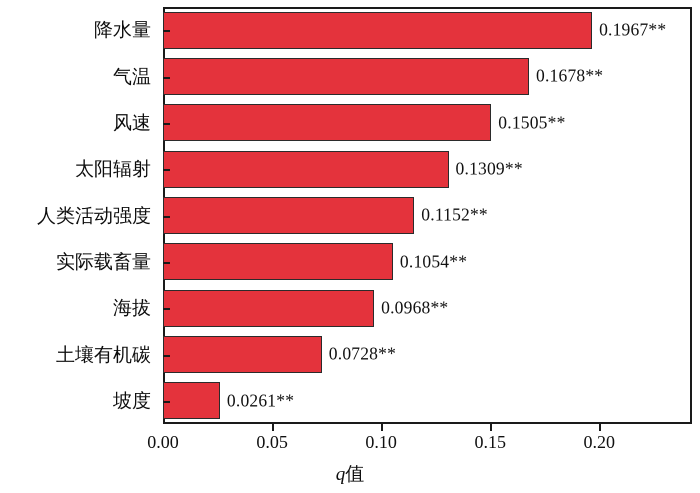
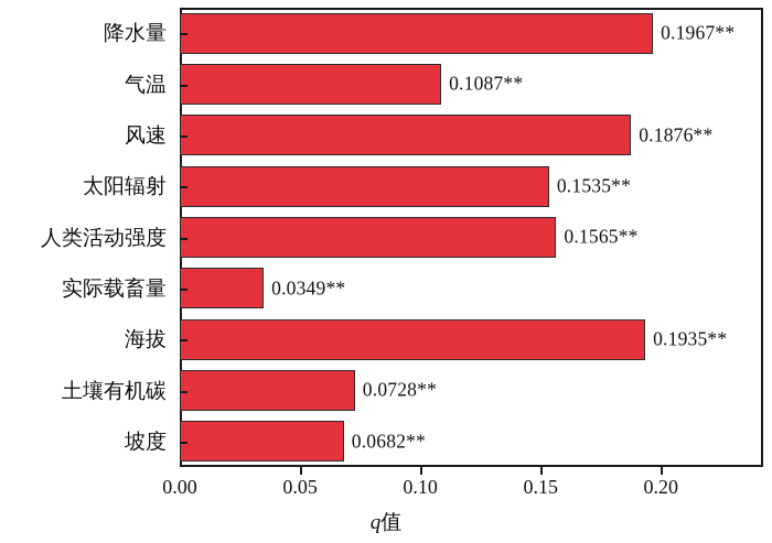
气温: 0.1678 -> 0.1087
风速: 0.1505 -> 0.1876
太阳辐射: 0.1309 -> 0.1535
人类活动强度: 0.1152 -> 0.1565
实际载畜量: 0.1054 -> 0.0349
海拔: 0.0968 -> 0.1935
坡度: 0.0261 -> 0.0682
